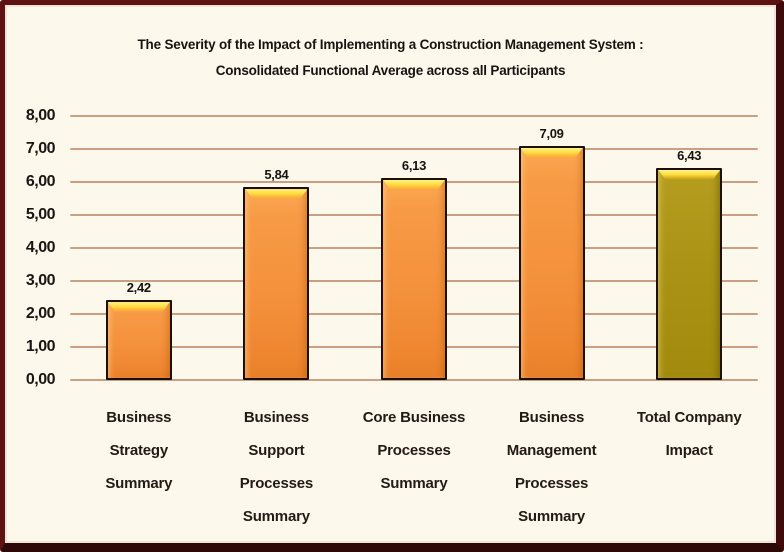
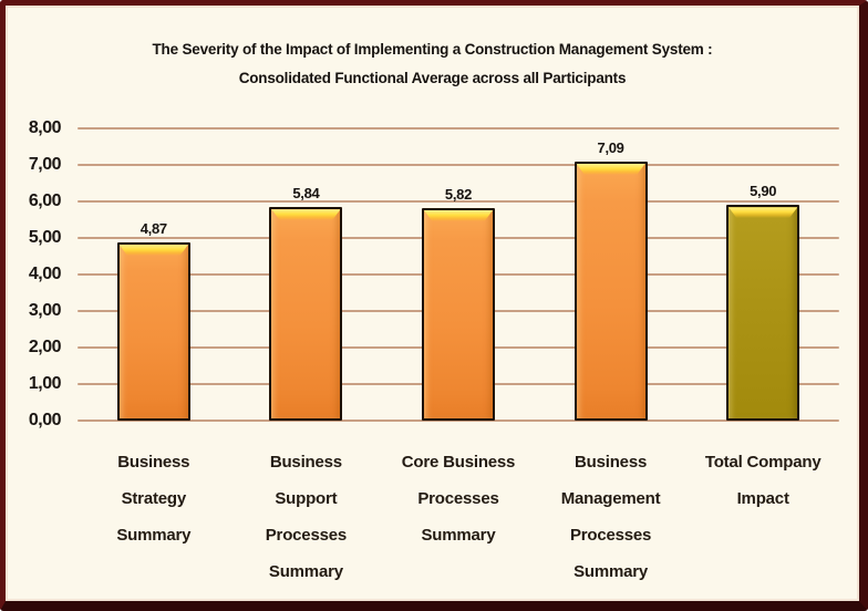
Business Strategy Summary: 2,42 -> 4,87
Core Business Processes Summary: 6,13 -> 5,82
Total Company Impact: 6,43 -> 5,90
